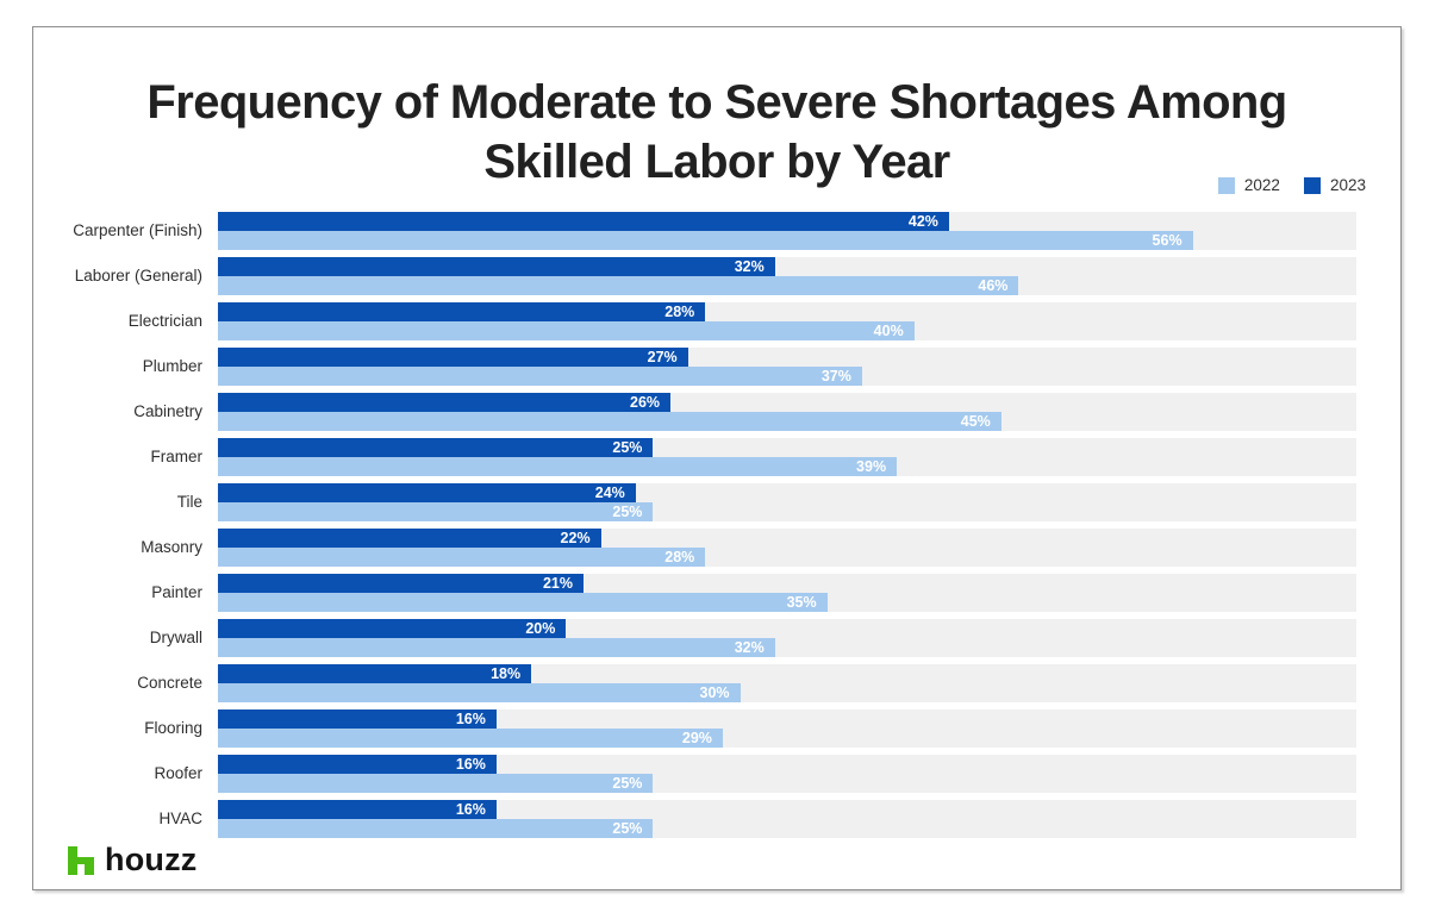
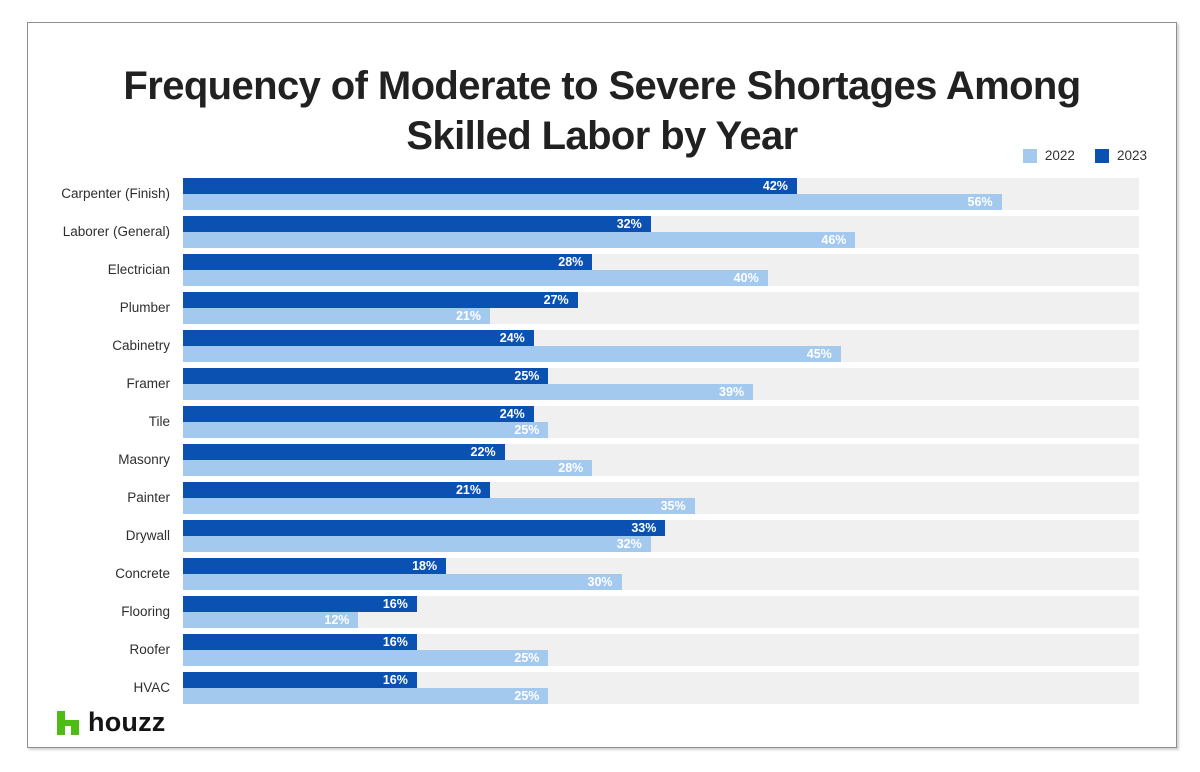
2022/Plumber: 37% -> 21%
2023/Cabinetry: 26% -> 24%
2023/Drywall: 20% -> 33%
2022/Flooring: 29% -> 12%
